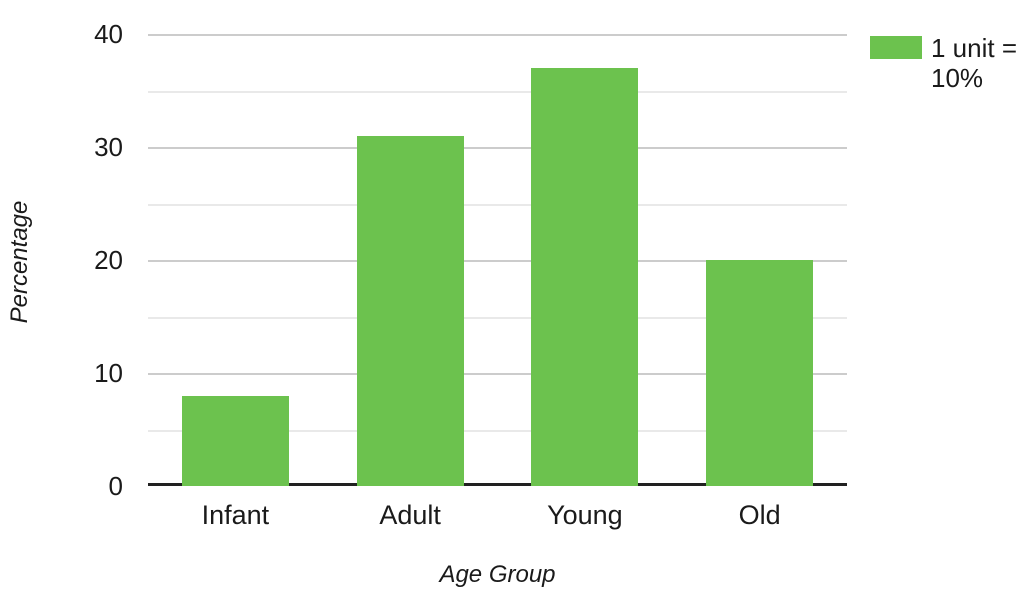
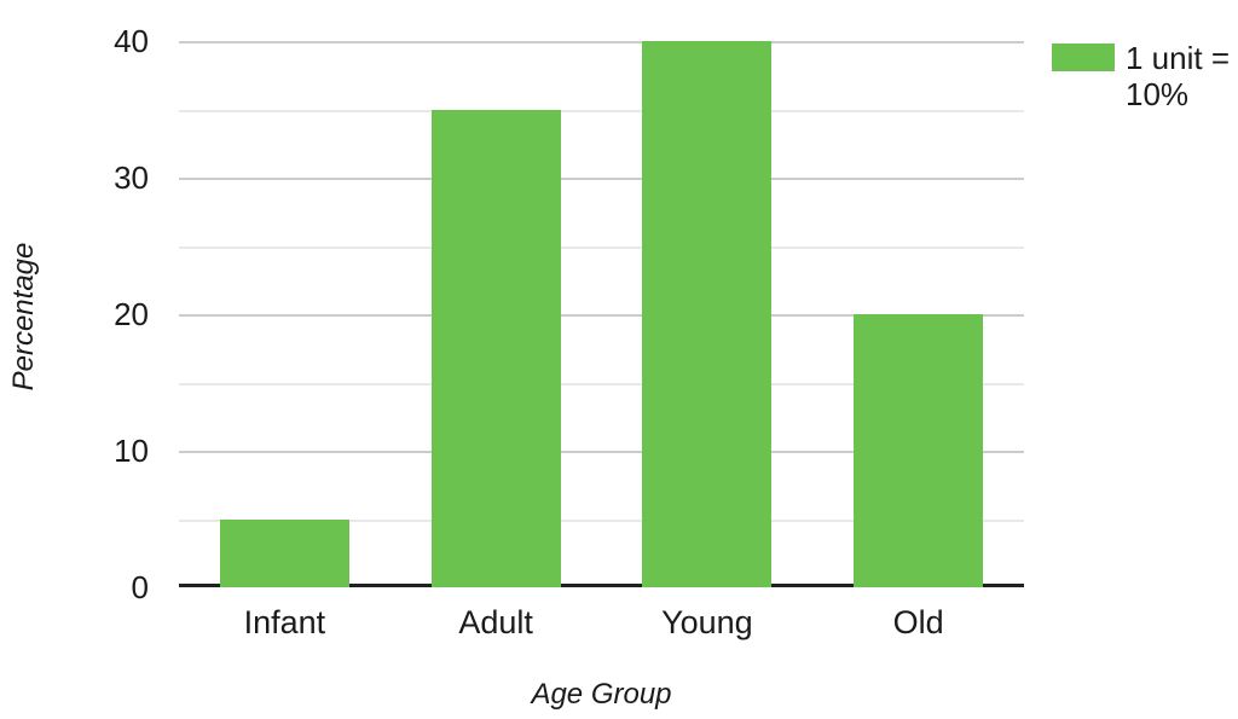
Infant: 8 -> 5
Adult: 31 -> 35
Young: 37 -> 40
